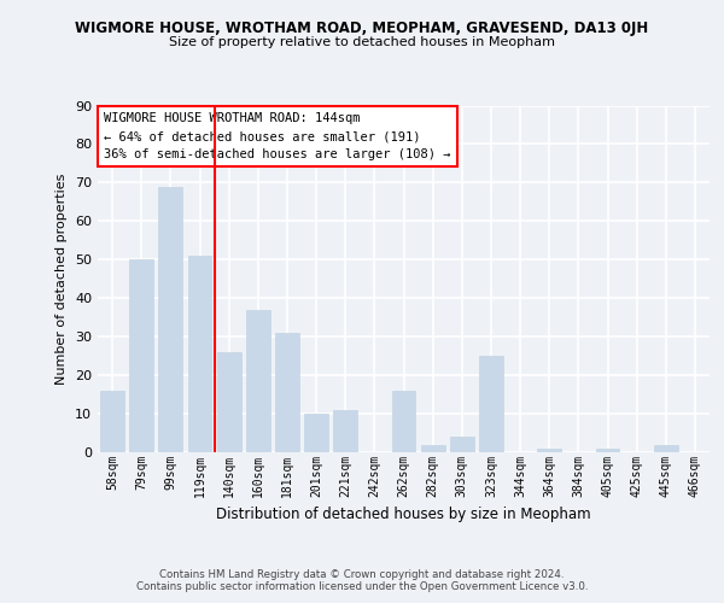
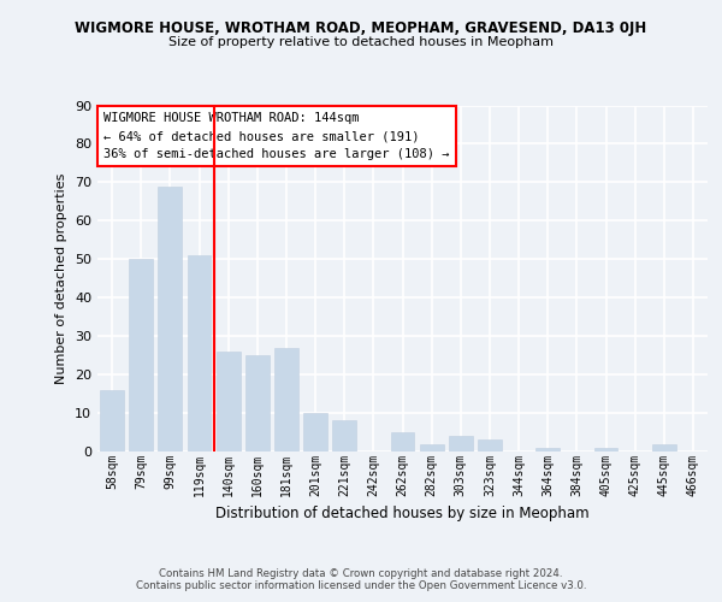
160sqm: 37 -> 25
181sqm: 31 -> 27
221sqm: 11 -> 8
262sqm: 16 -> 5
323sqm: 25 -> 3
